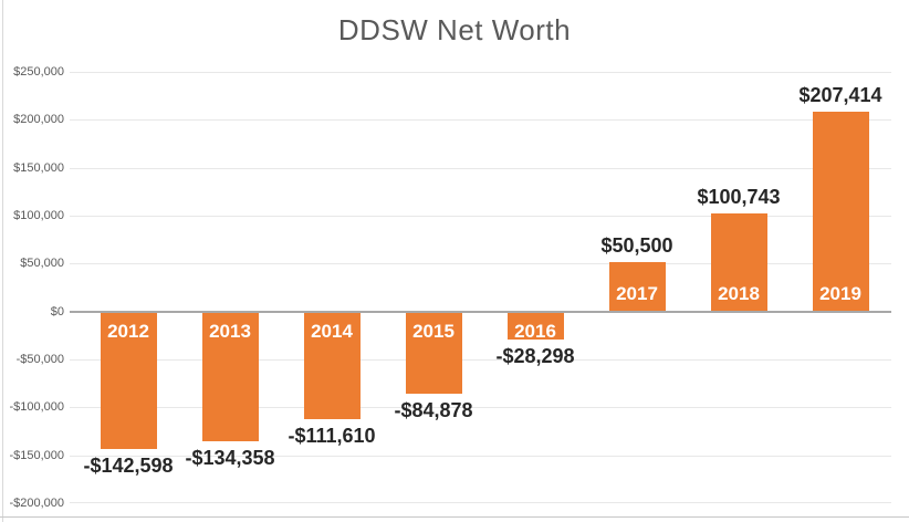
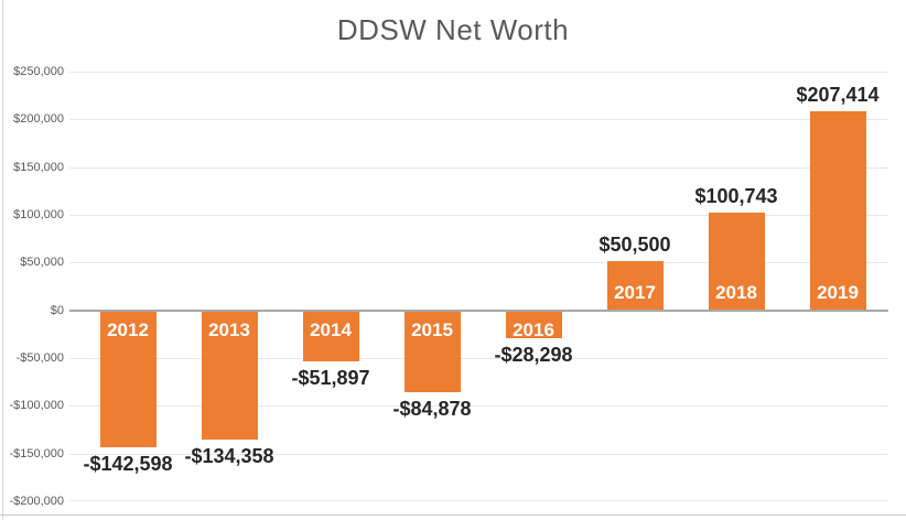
2014: -$111,610 -> -$51,897
